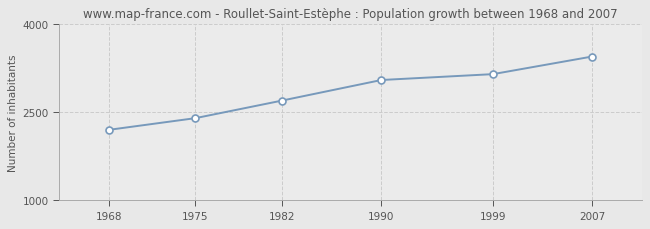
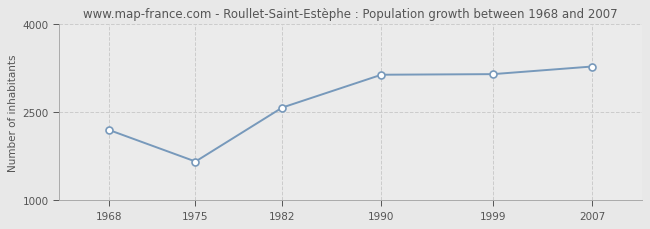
1975: 2400 -> 1660
1982: 2700 -> 2580
1990: 3050 -> 3140
2007: 3450 -> 3280
